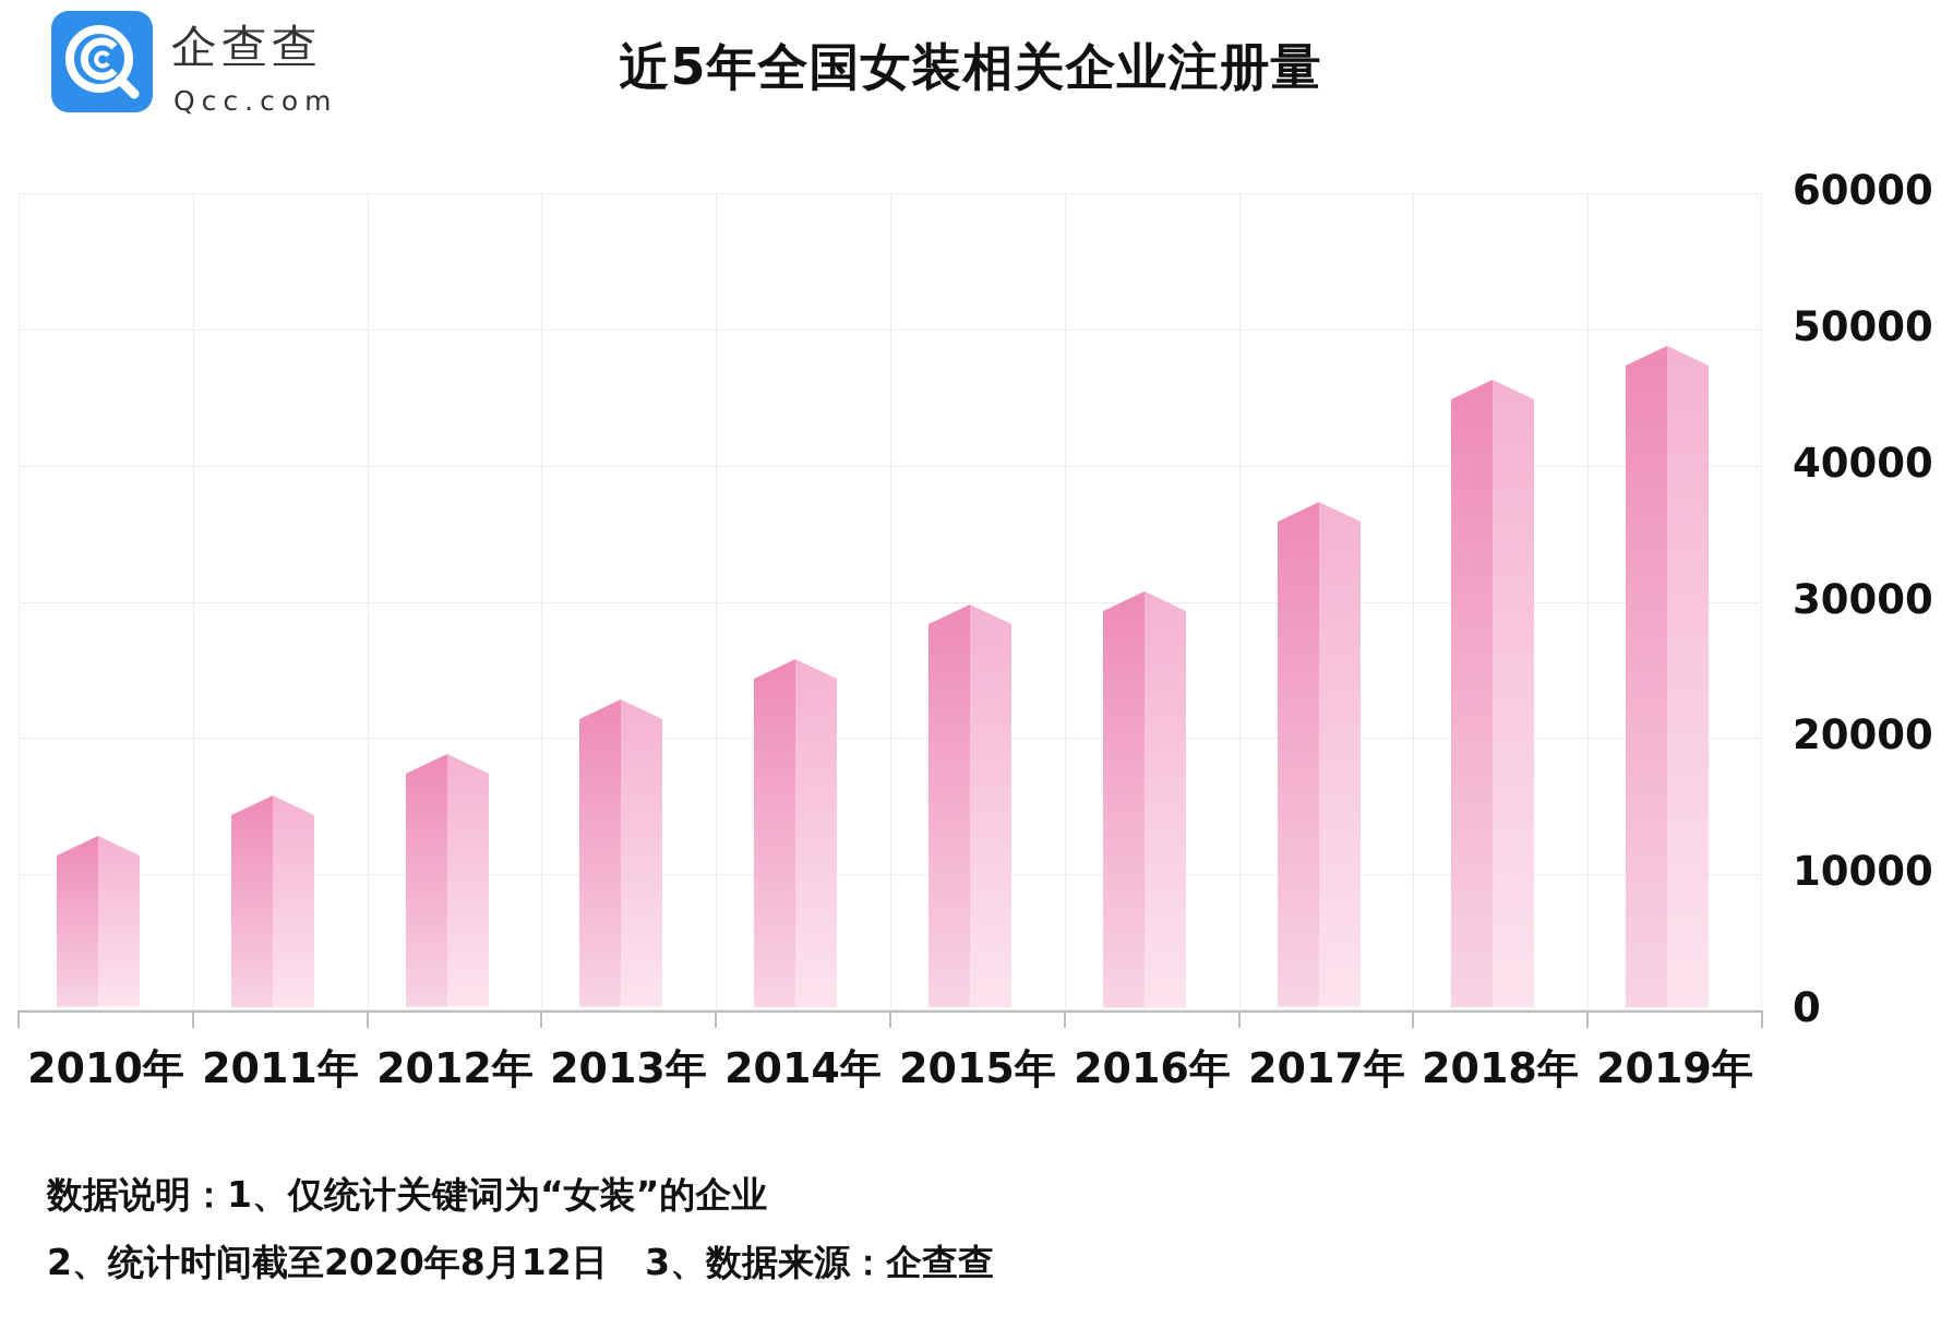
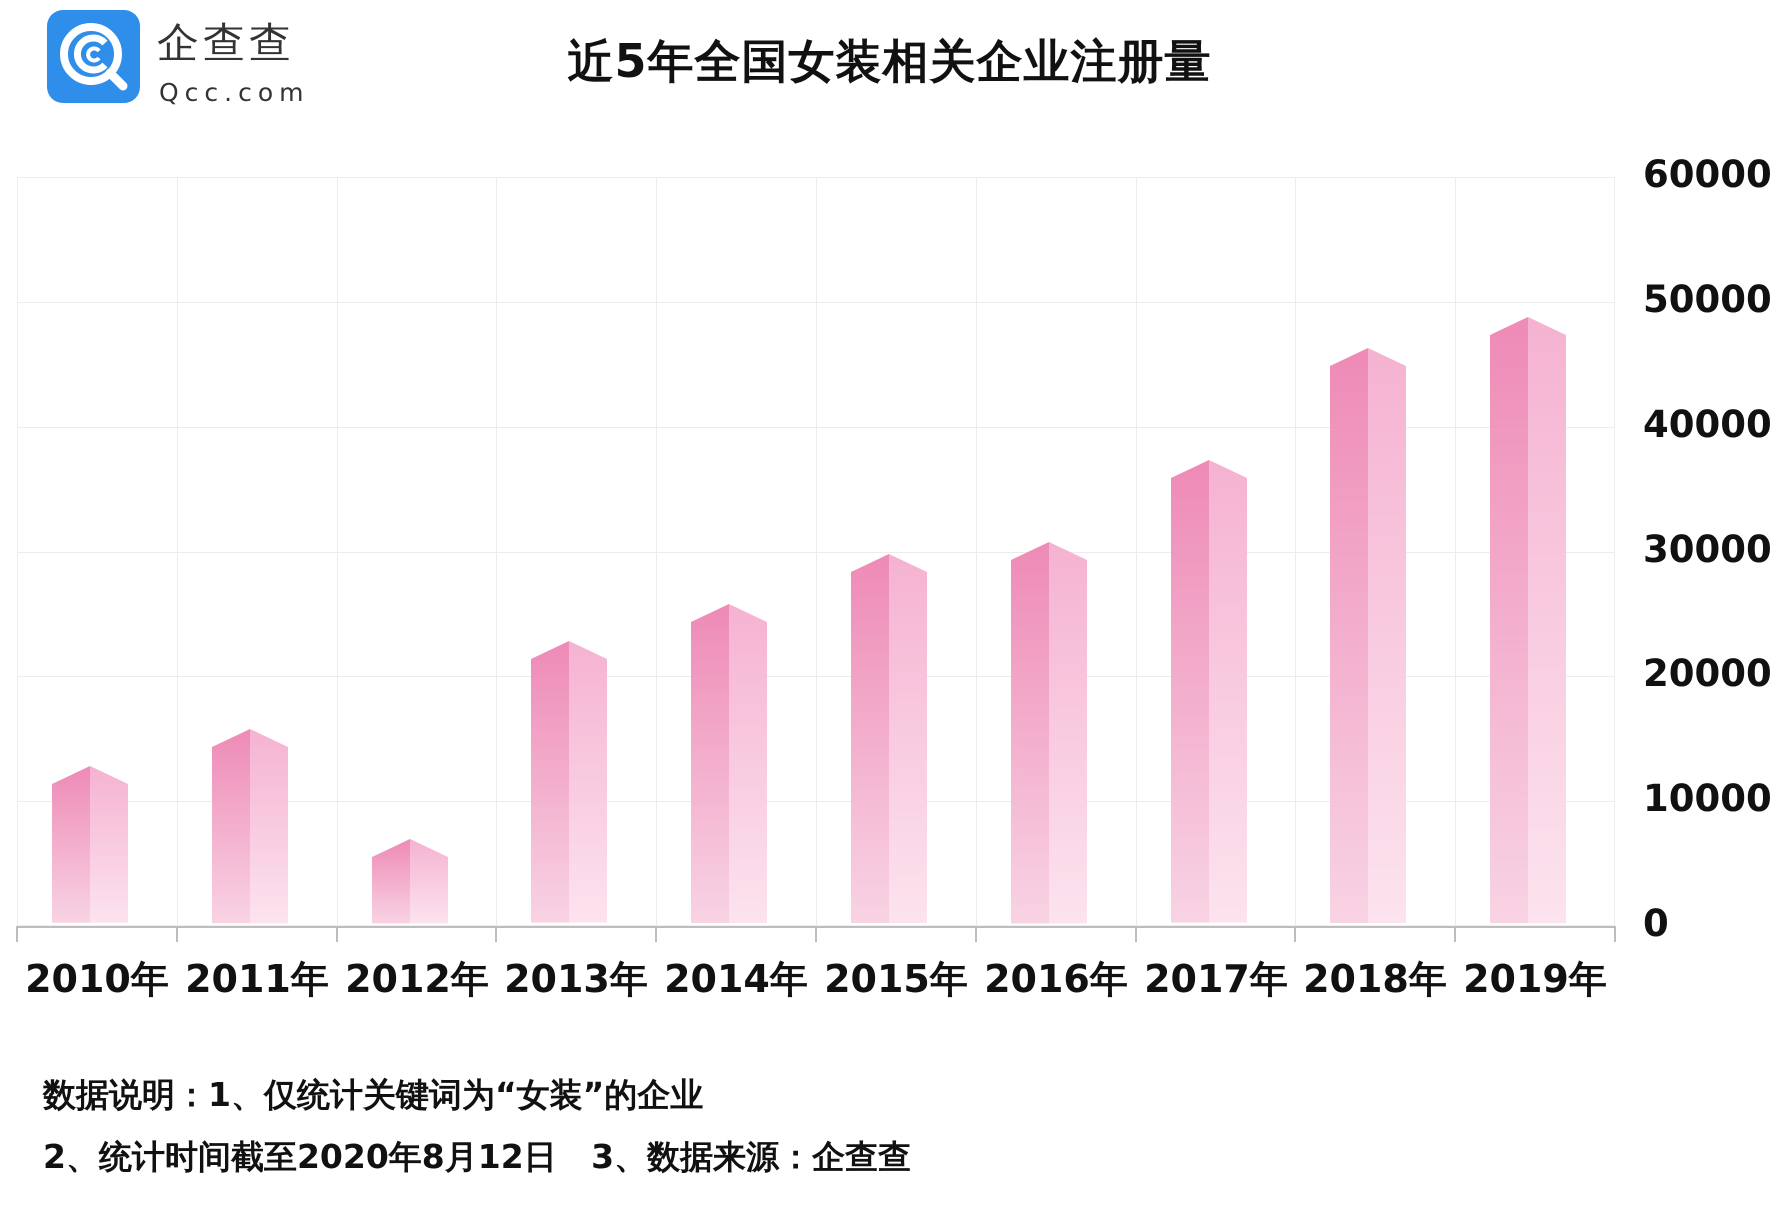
2012年: 18000 -> 6200
